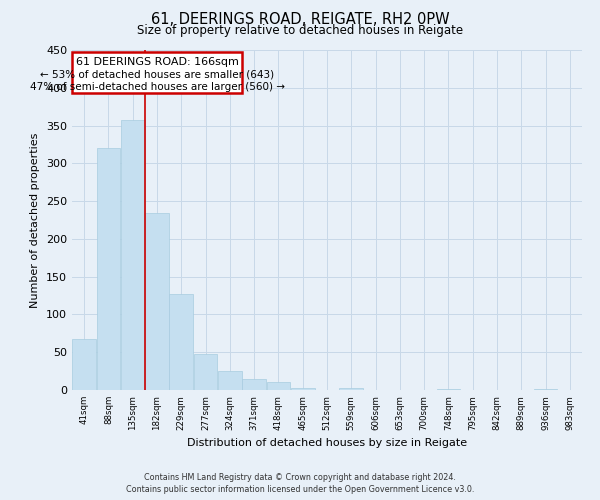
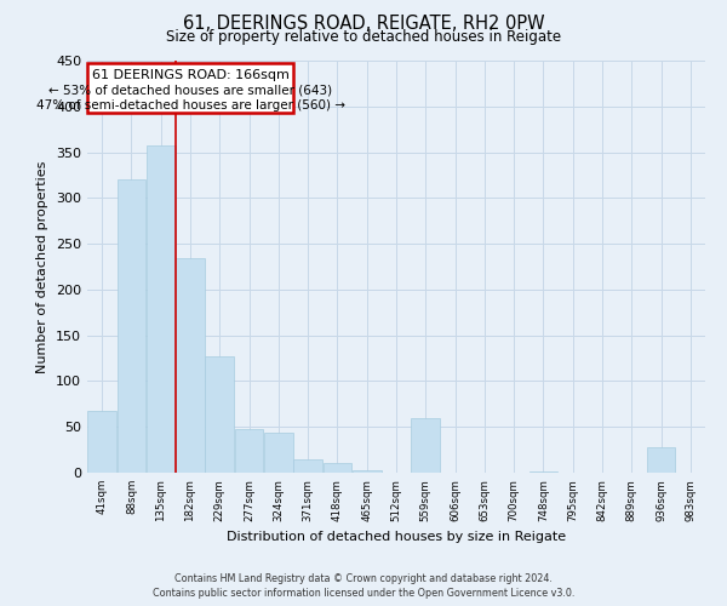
324sqm: 25 -> 44
559sqm: 2 -> 60
936sqm: 1 -> 28
